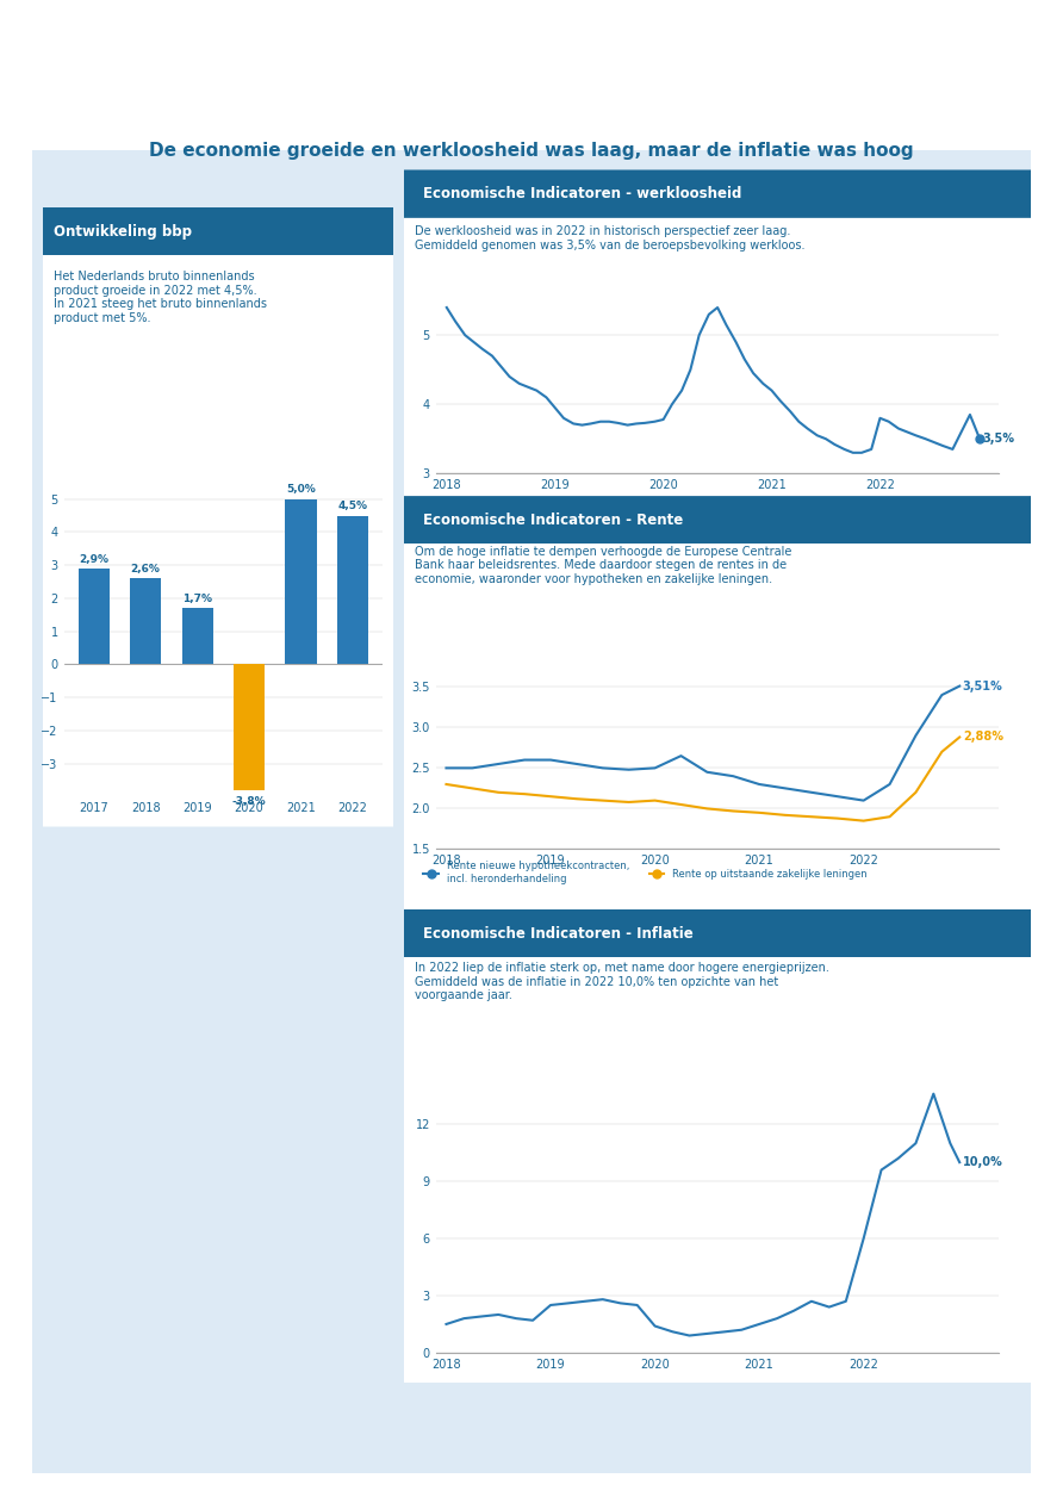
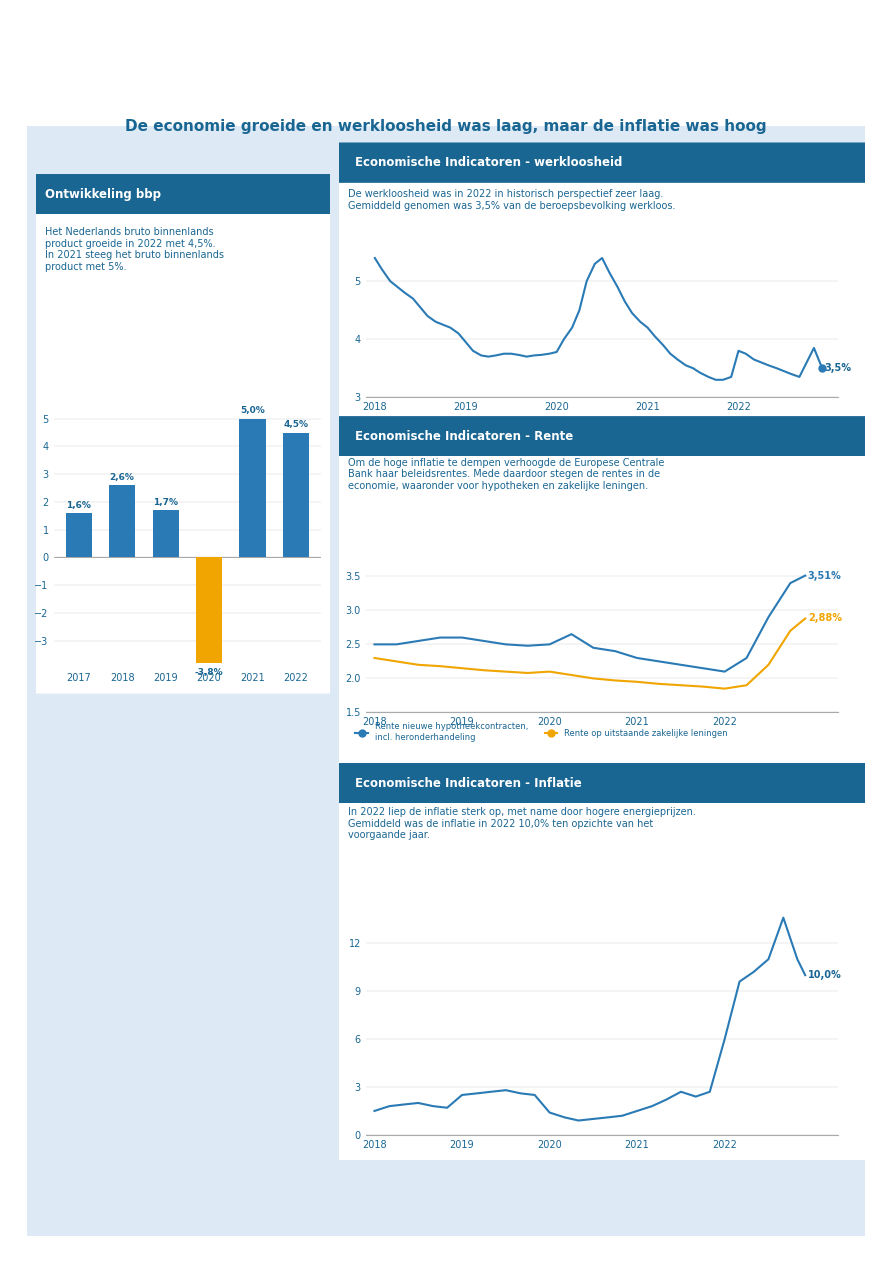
2017: 2,9% -> 1,6%
